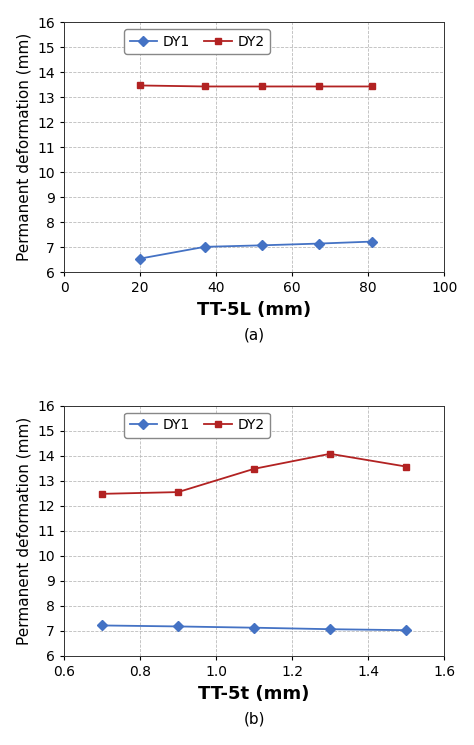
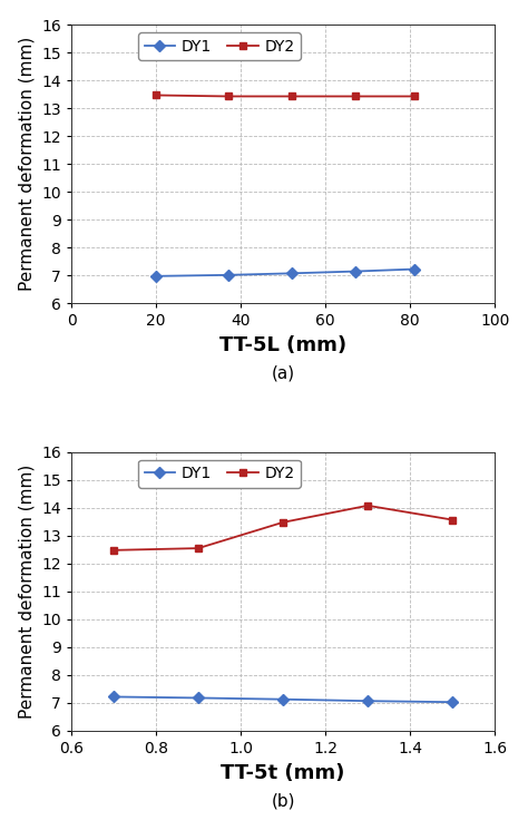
DY1/20: 6.55 -> 6.98
